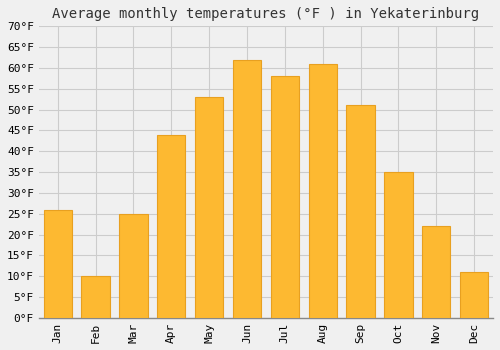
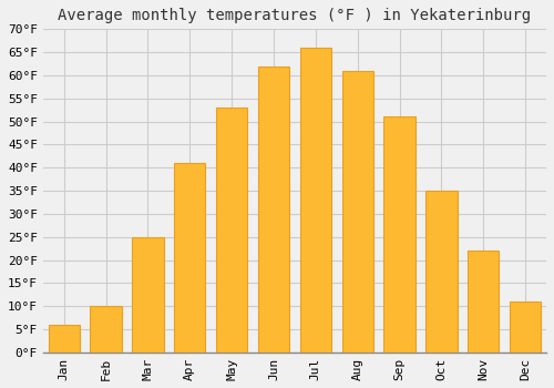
Jan: 26°F -> 6°F
Apr: 44°F -> 41°F
Jul: 58°F -> 66°F
